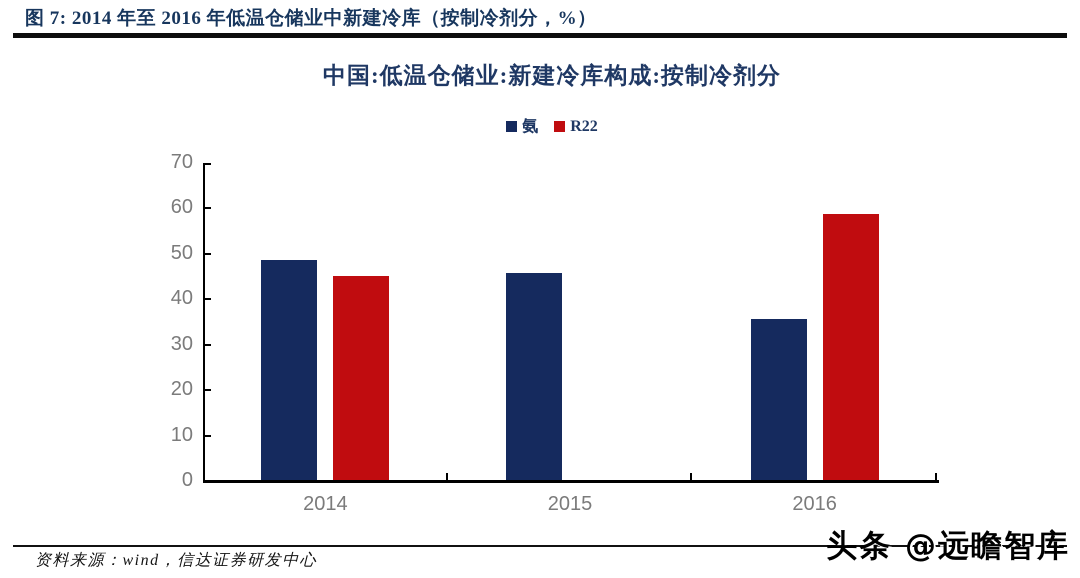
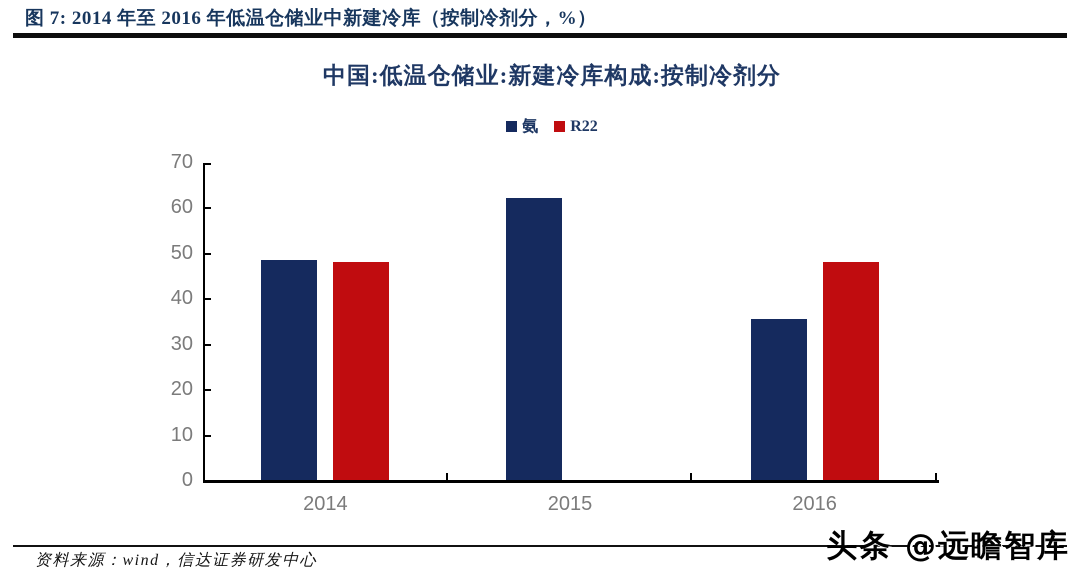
R22/2014: 45 -> 48
氨/2015: 46 -> 62
R22/2016: 58 -> 48
